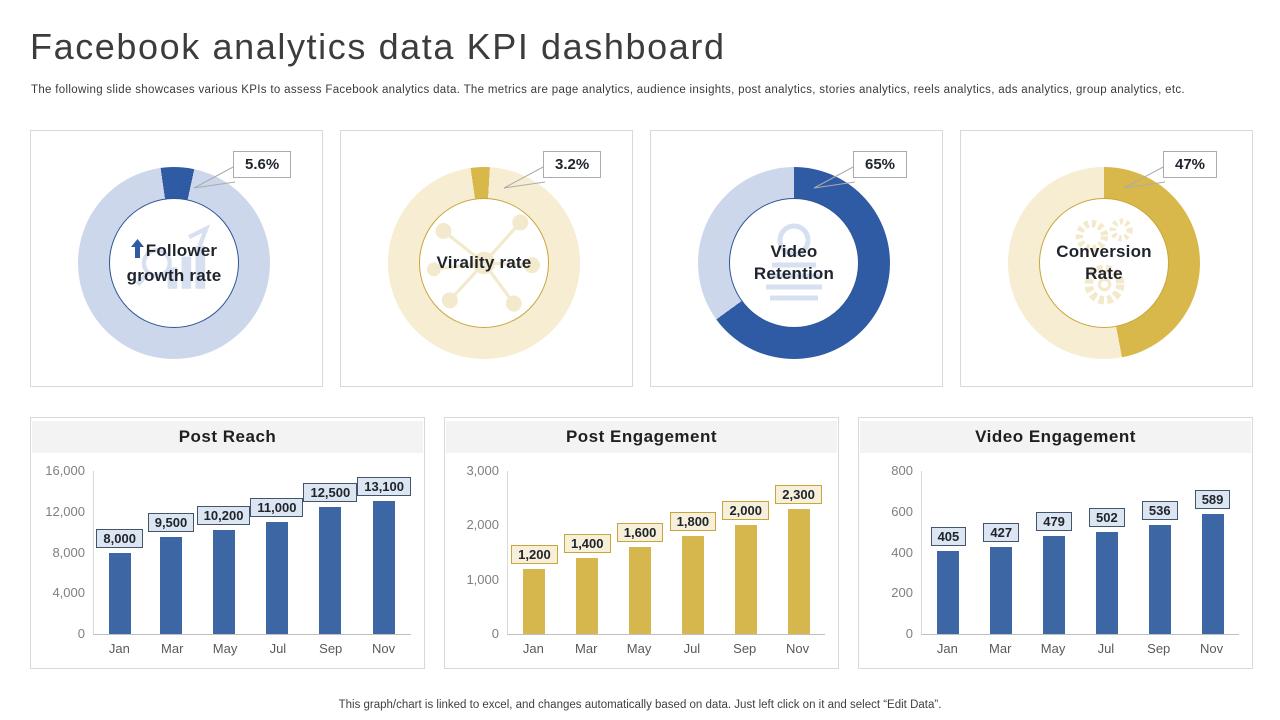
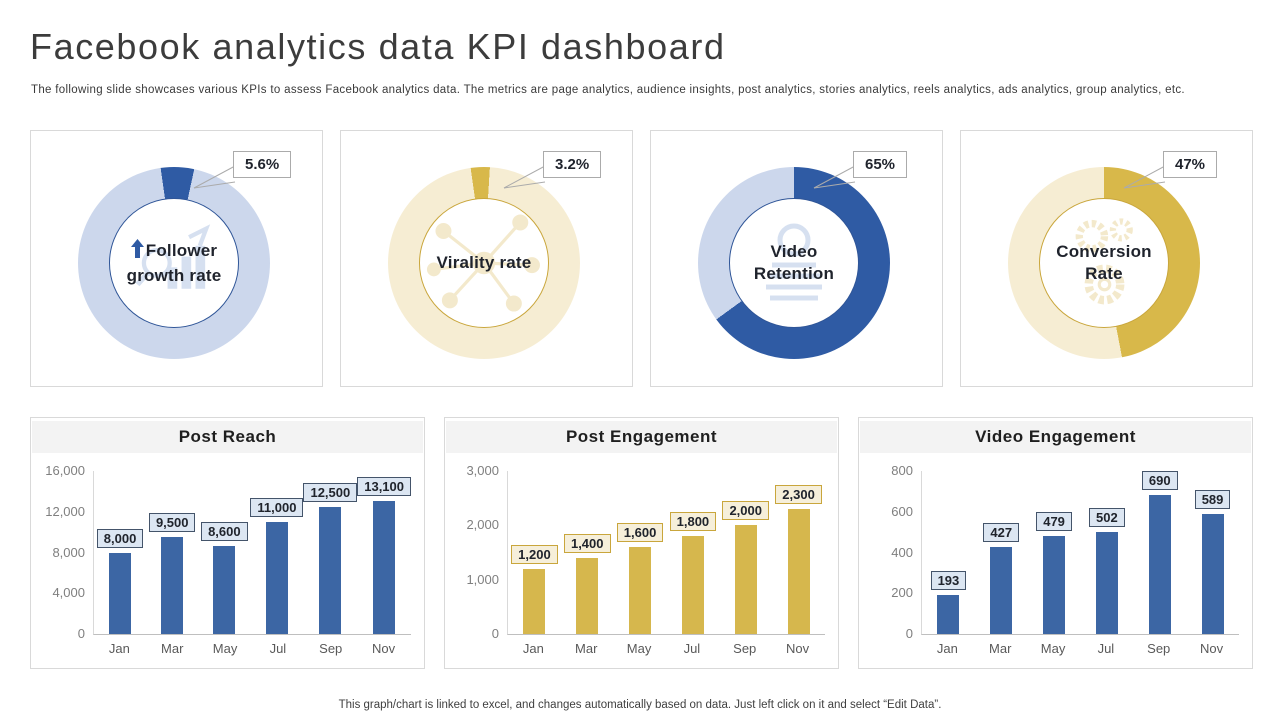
Post Reach/May: 10,200 -> 8,600
Video Engagement/Jan: 405 -> 193
Video Engagement/Sep: 536 -> 690
